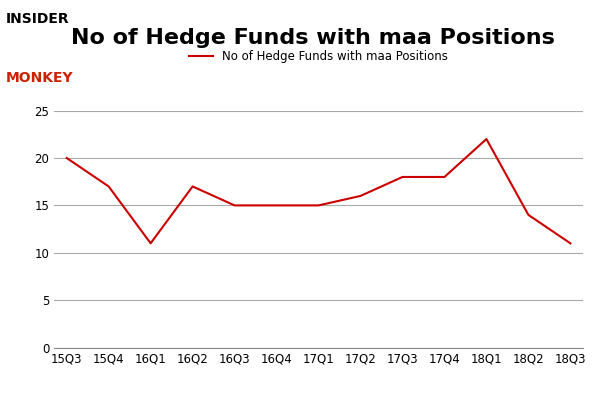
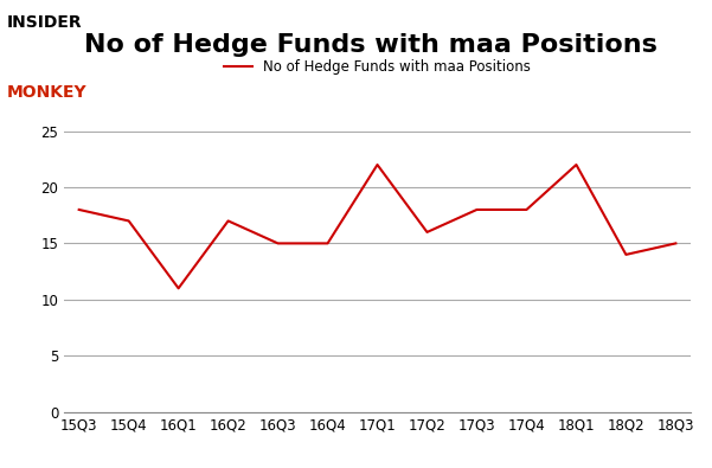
15Q3: 20 -> 18
17Q1: 15 -> 22
18Q3: 11 -> 15
